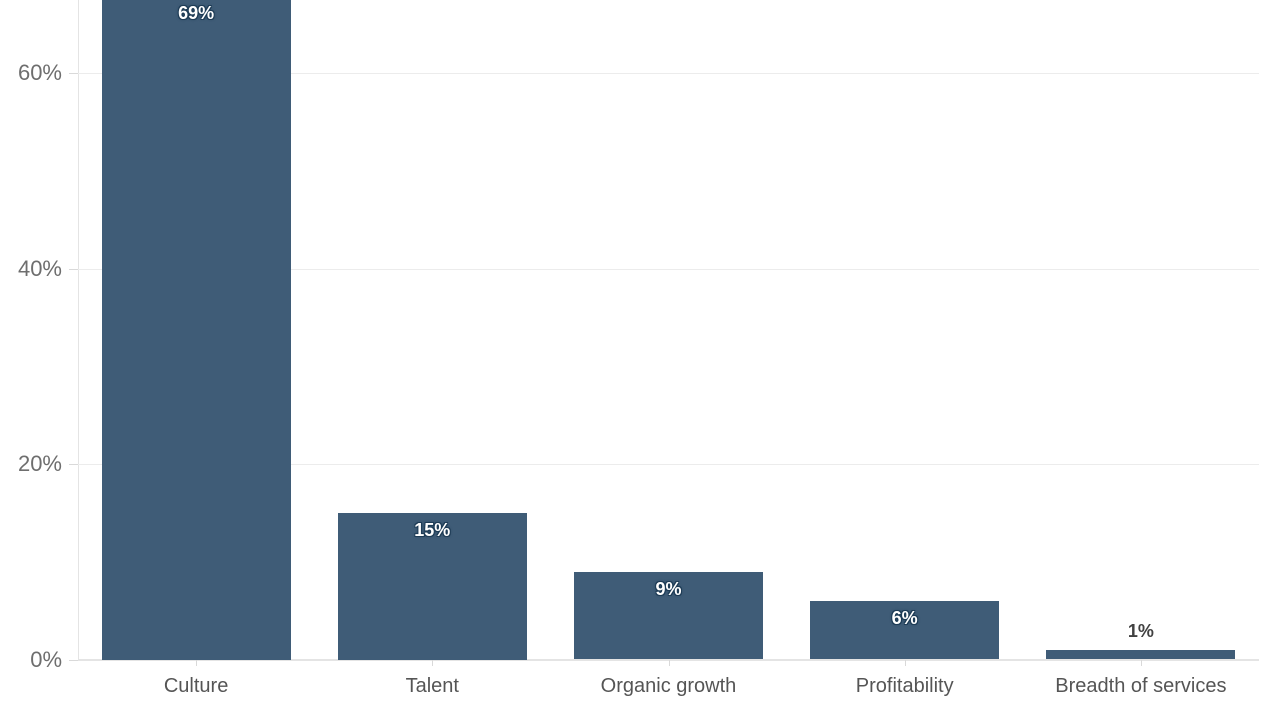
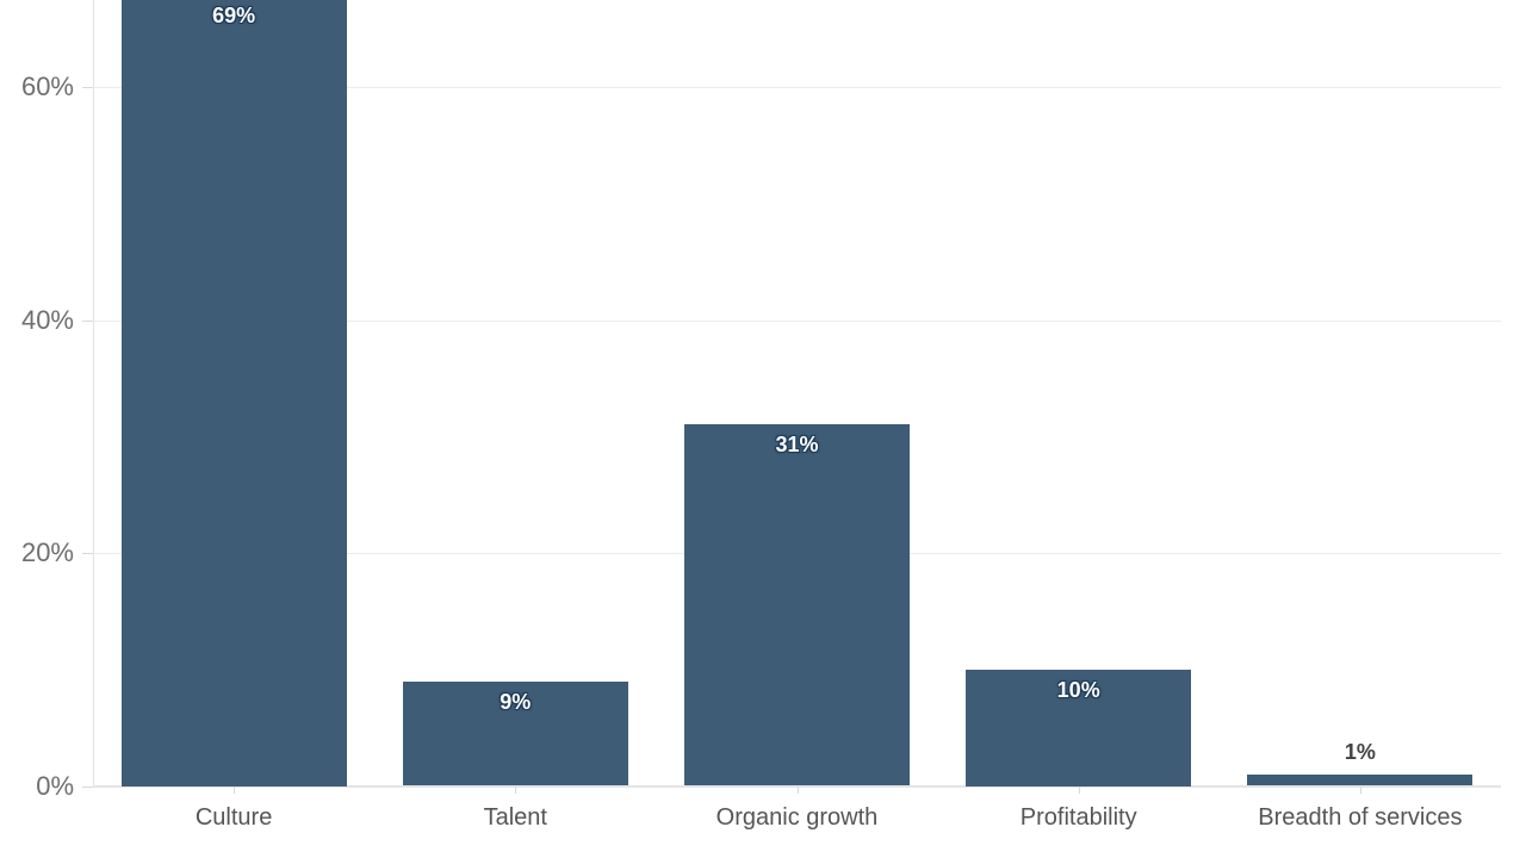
Talent: 15% -> 9%
Organic growth: 9% -> 31%
Profitability: 6% -> 10%
